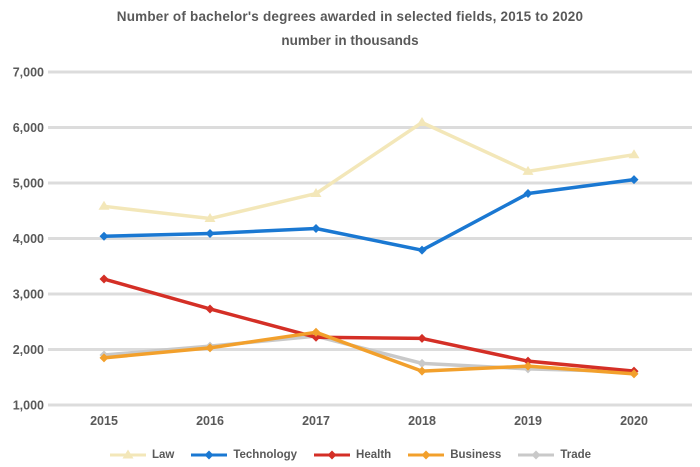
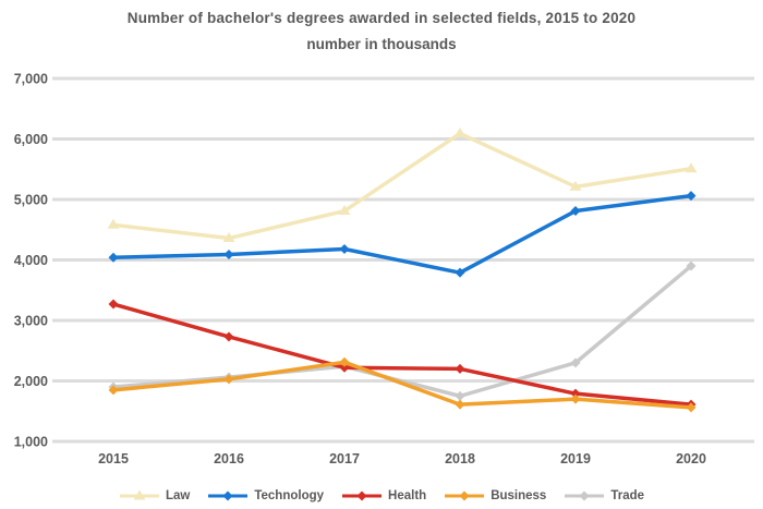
Trade/2019: 1600 -> 2300
Trade/2020: 1600 -> 3900
